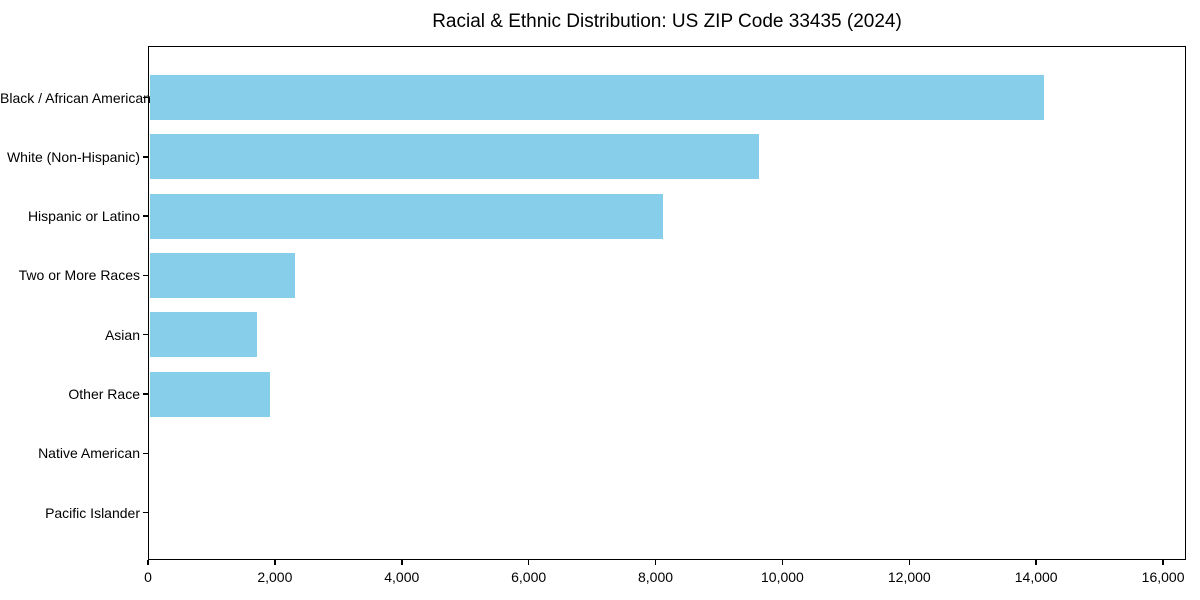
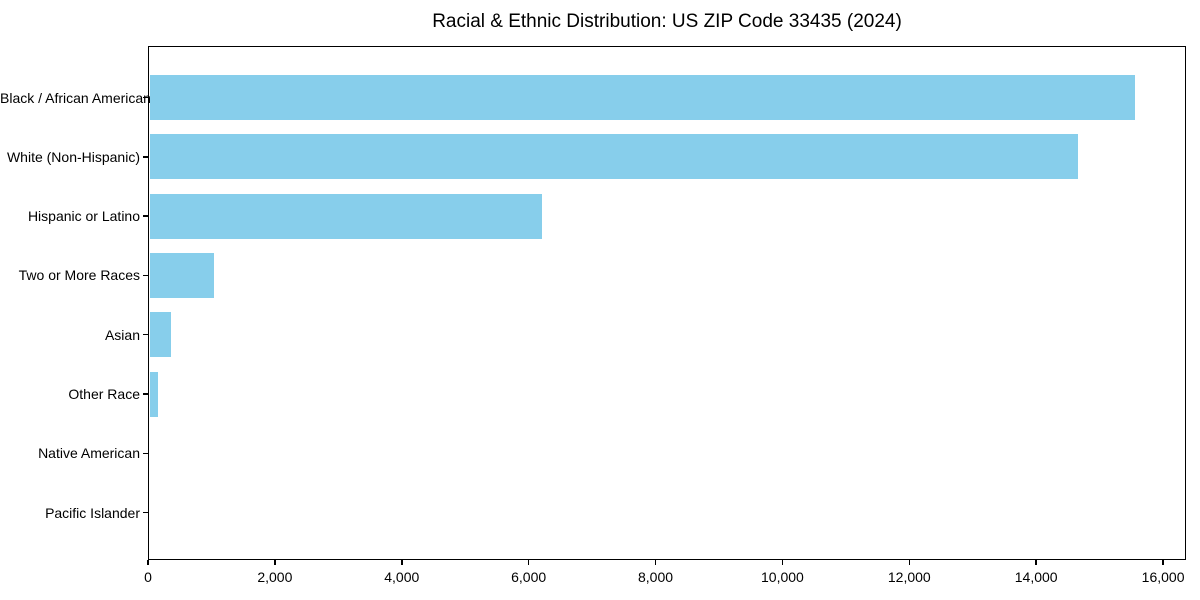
Black / African American: 14100 -> 15500
White (Non-Hispanic): 9600 -> 14600
Hispanic or Latino: 8100 -> 6200
Two or More Races: 2300 -> 1000
Asian: 1700 -> 300
Other Race: 1900 -> 100
